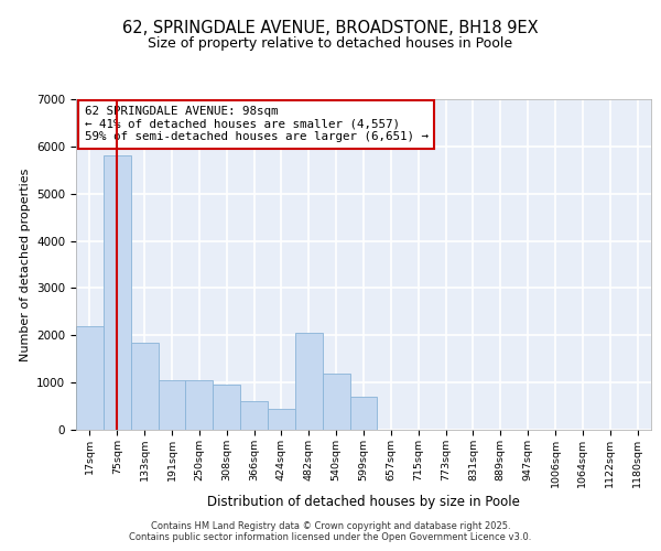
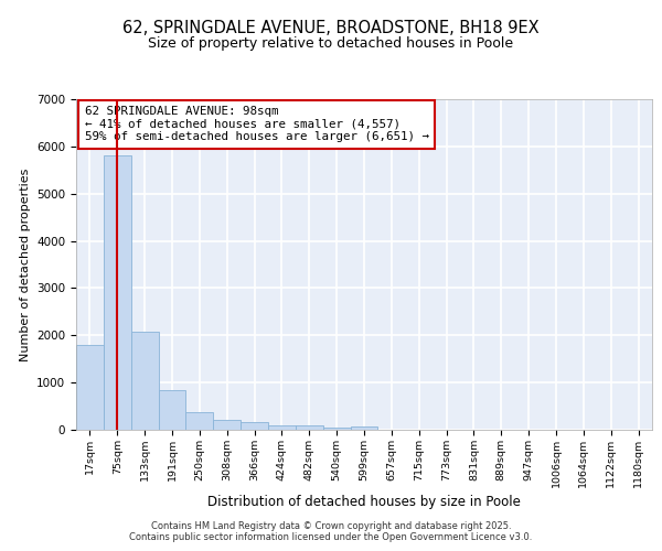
17sqm: 2200 -> 1800
133sqm: 1850 -> 2080
191sqm: 1050 -> 830
250sqm: 1050 -> 370
308sqm: 950 -> 220
366sqm: 600 -> 180
424sqm: 450 -> 100
482sqm: 2050 -> 100
540sqm: 1200 -> 60
599sqm: 700 -> 80
